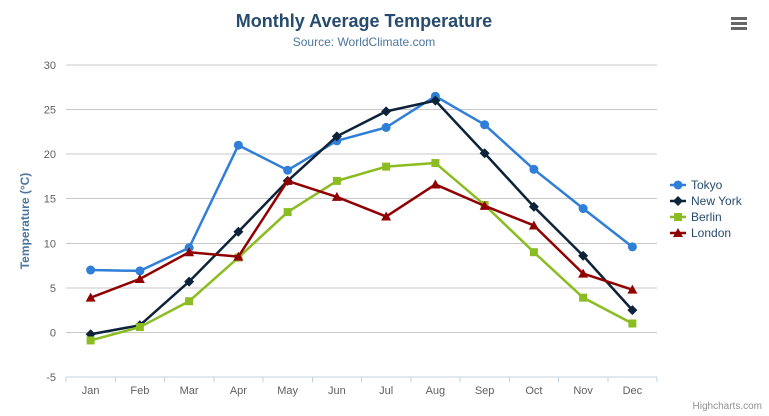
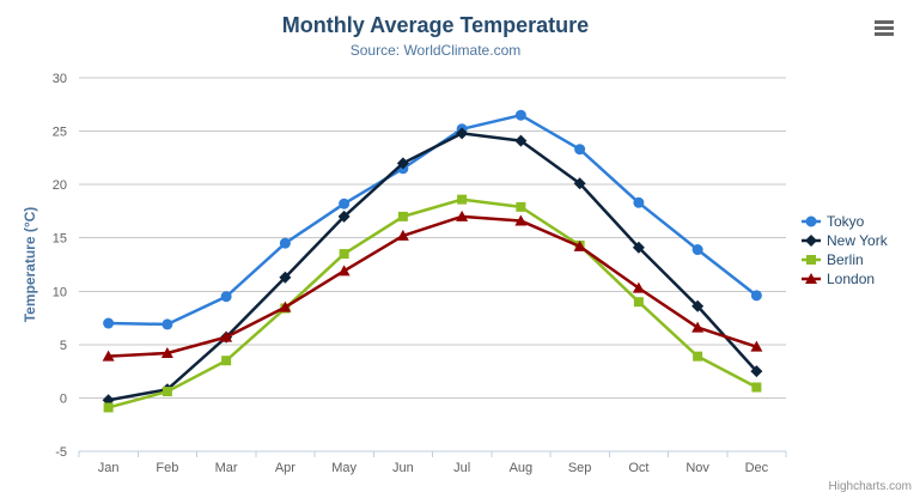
London/Feb: 6 -> 4
London/Mar: 9 -> 6
Tokyo/Apr: 21 -> 14
London/May: 17 -> 12
Tokyo/Jul: 23 -> 25
London/Jul: 13 -> 17
New York/Aug: 26 -> 24
Berlin/Aug: 19 -> 18
London/Oct: 12 -> 10
